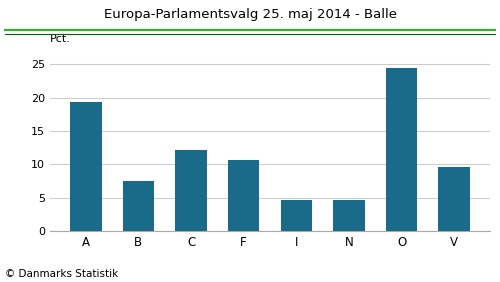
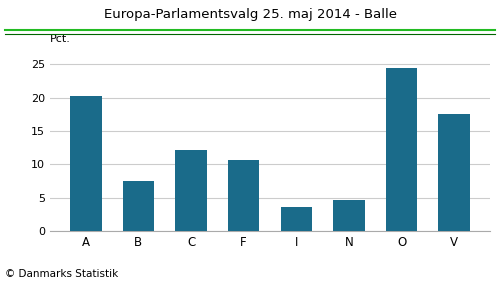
A: 19.4 -> 20.3
I: 4.6 -> 3.6
V: 9.6 -> 17.5
